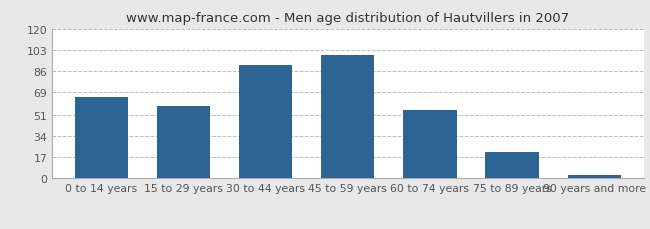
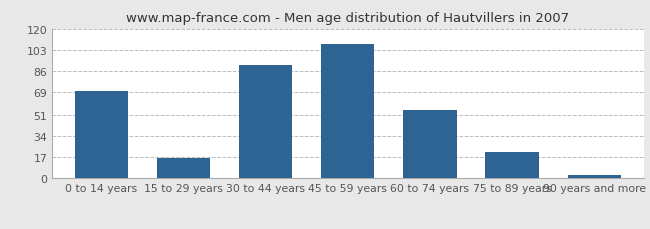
0 to 14 years: 65 -> 70
15 to 29 years: 58 -> 16
45 to 59 years: 99 -> 108
